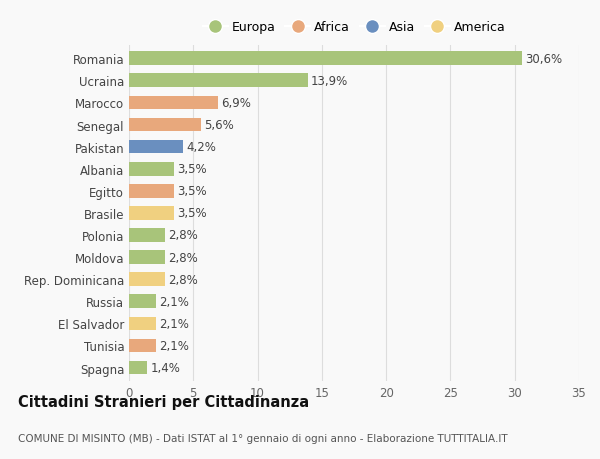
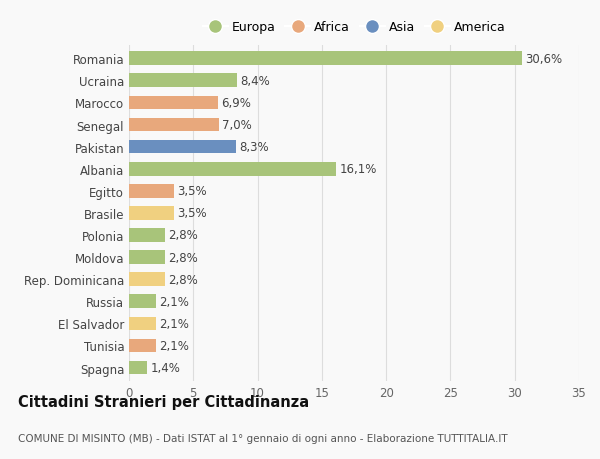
Ucraina: 13,9% -> 8,4%
Senegal: 5,6% -> 7,0%
Pakistan: 4,2% -> 8,3%
Albania: 3,5% -> 16,1%
